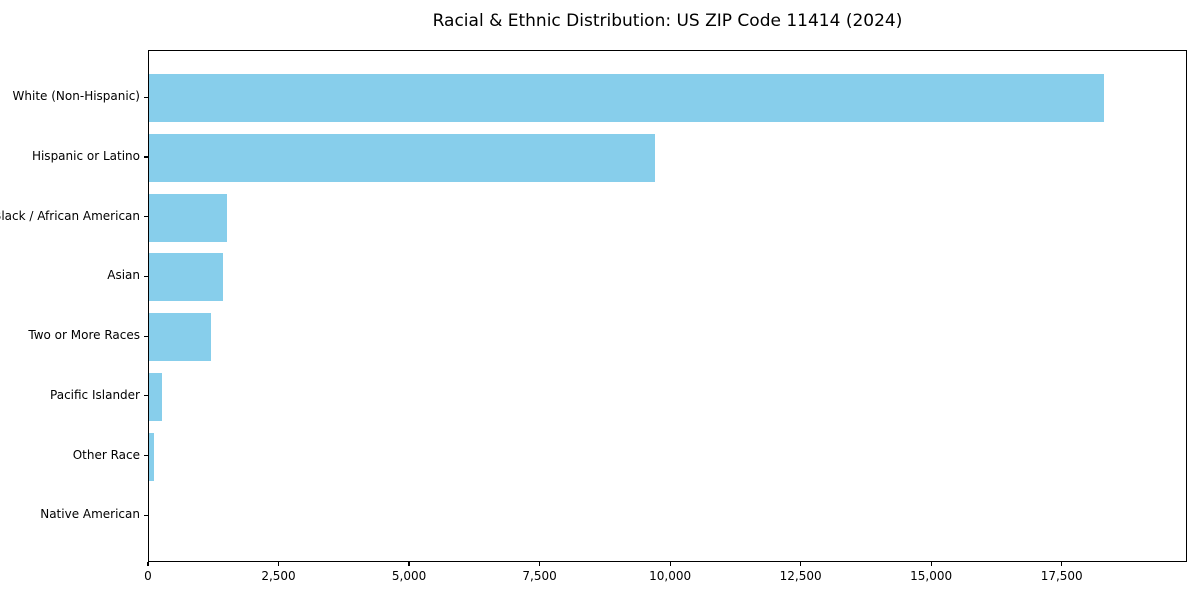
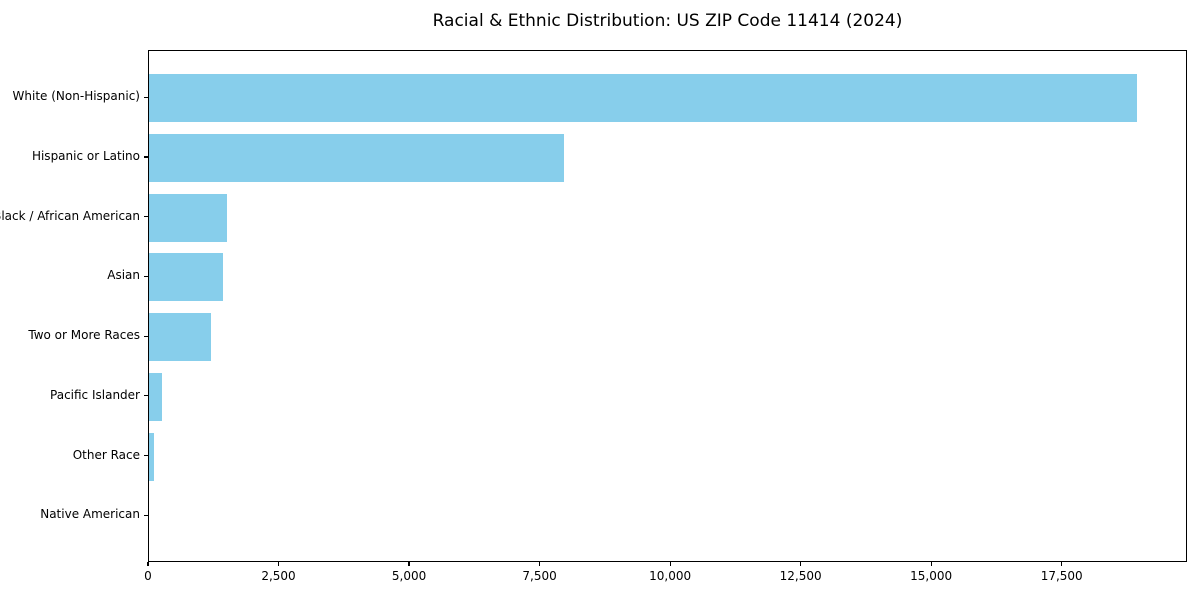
White (Non-Hispanic): 18300 -> 18900
Hispanic or Latino: 9700 -> 7900
